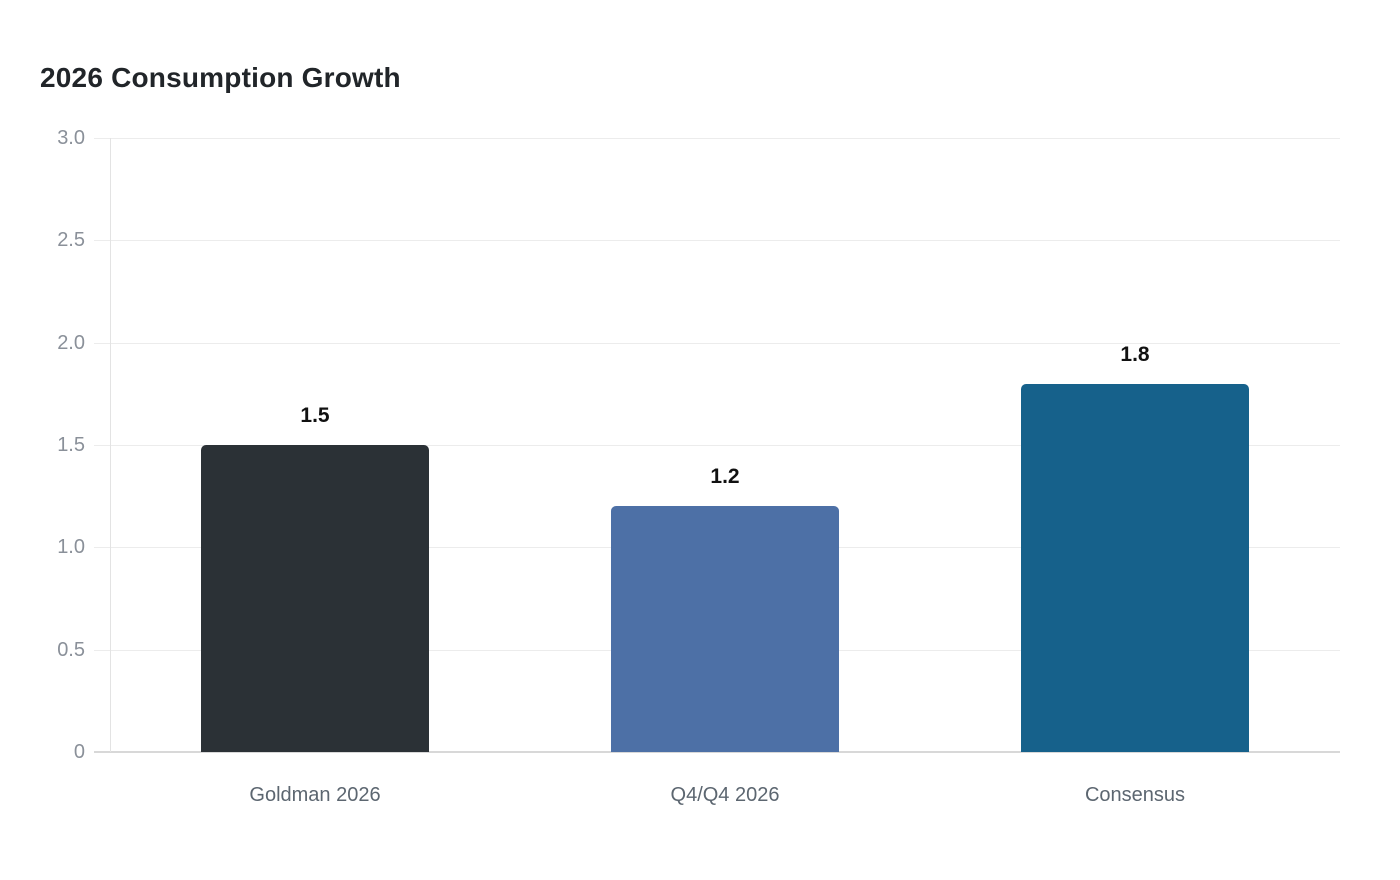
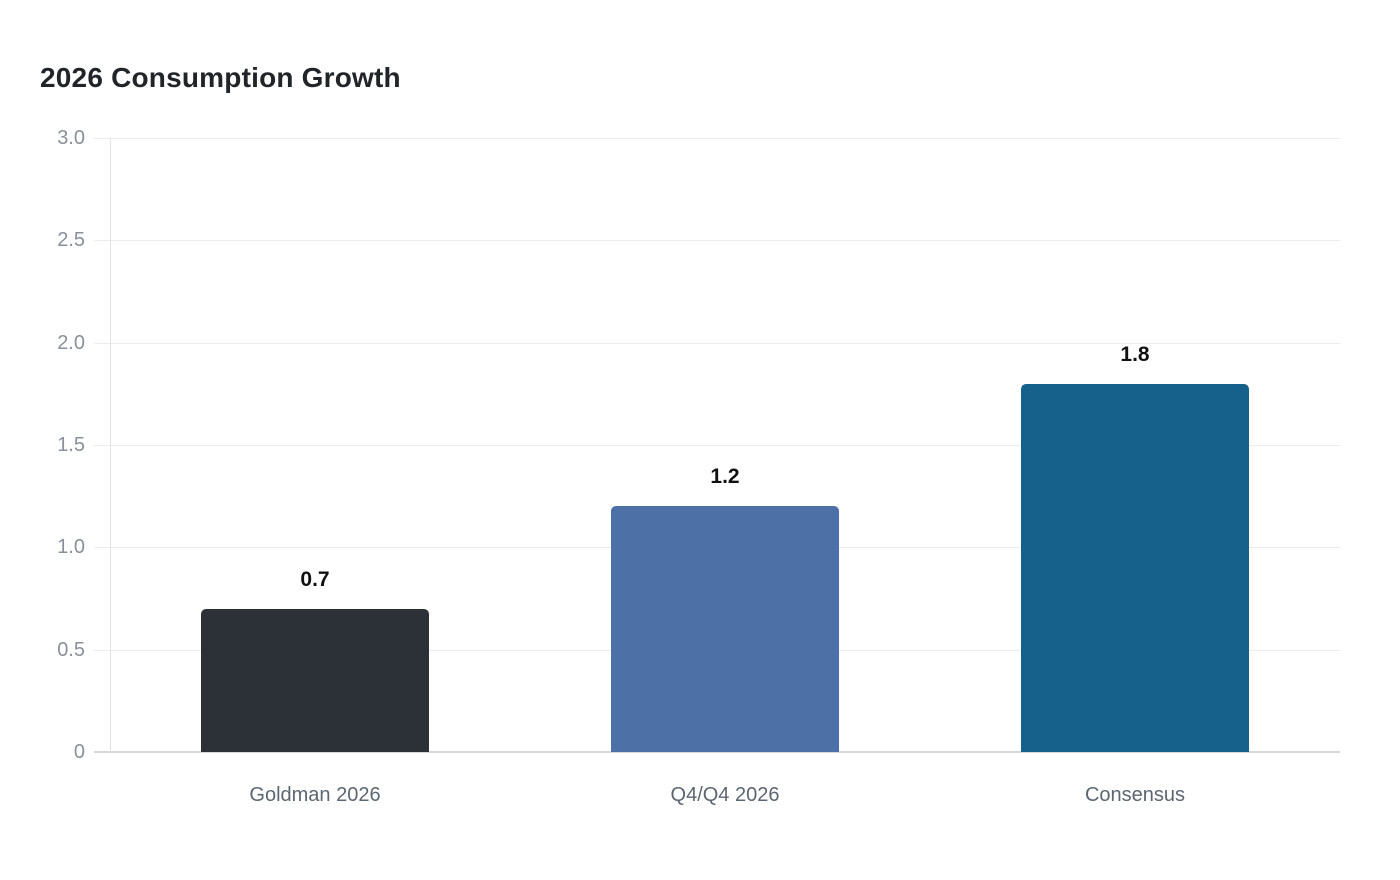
Goldman 2026: 1.5 -> 0.7
